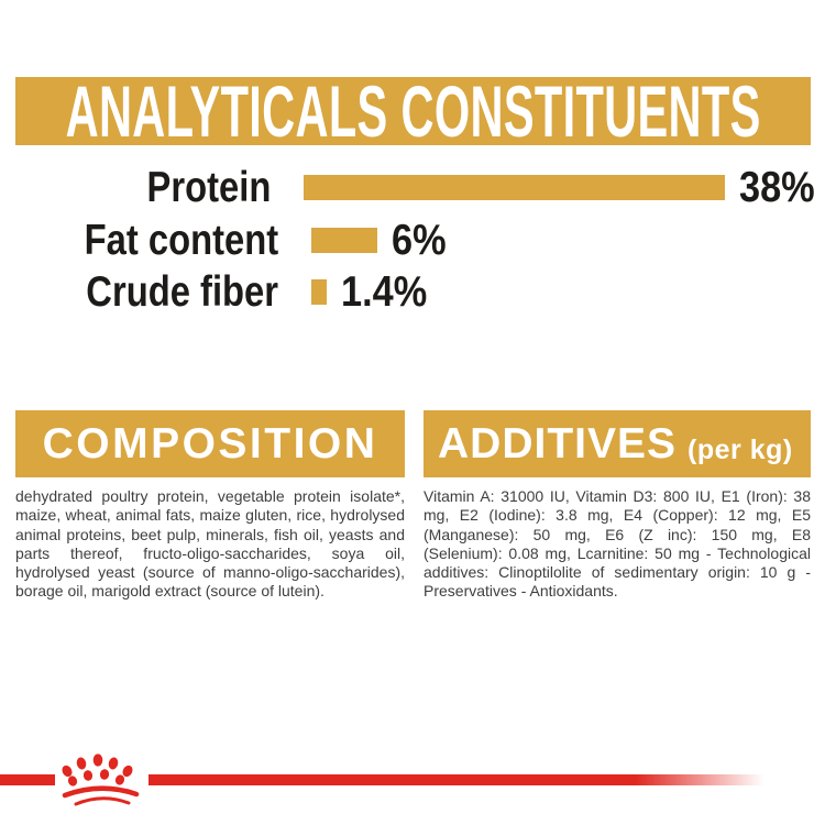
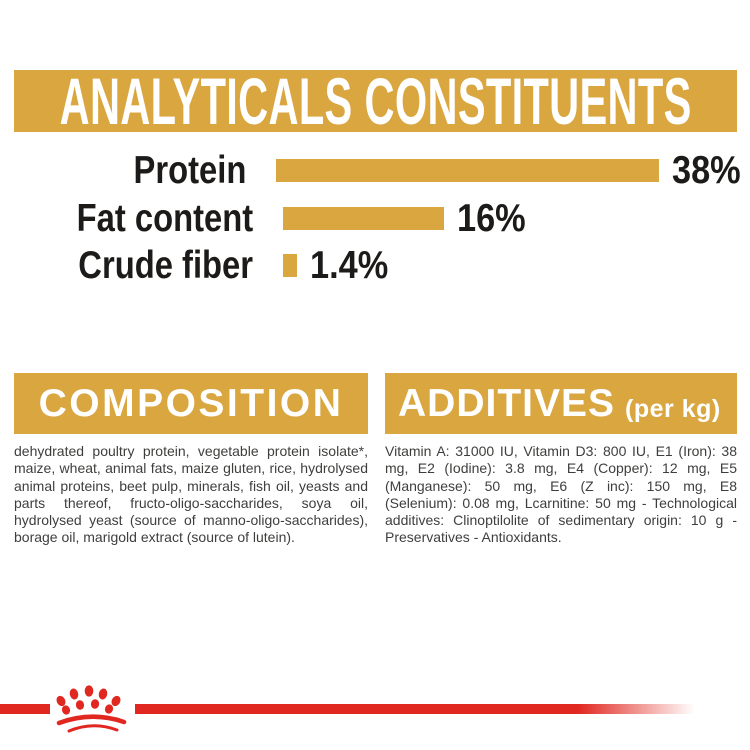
Fat content: 6% -> 16%
